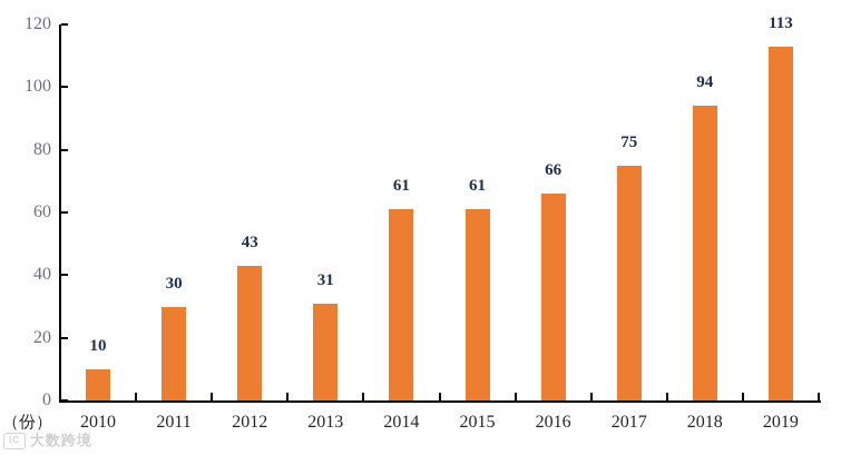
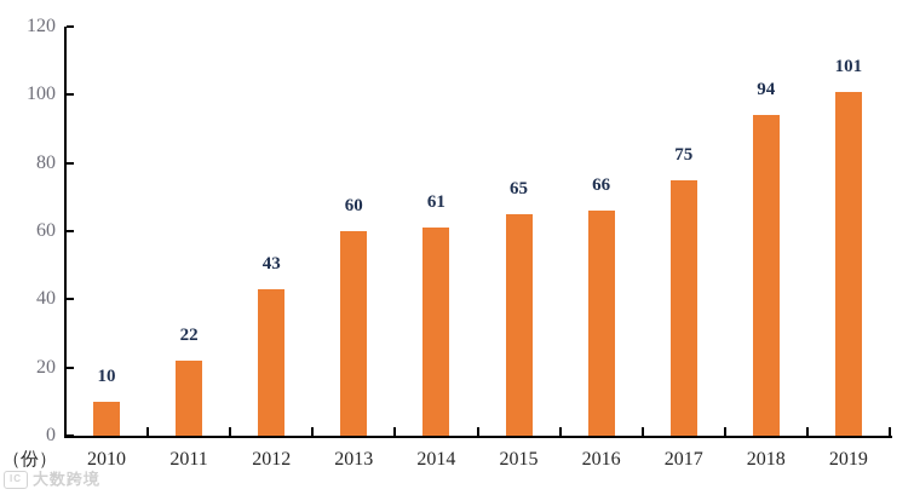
2011: 30 -> 22
2013: 31 -> 60
2015: 61 -> 65
2019: 113 -> 101
